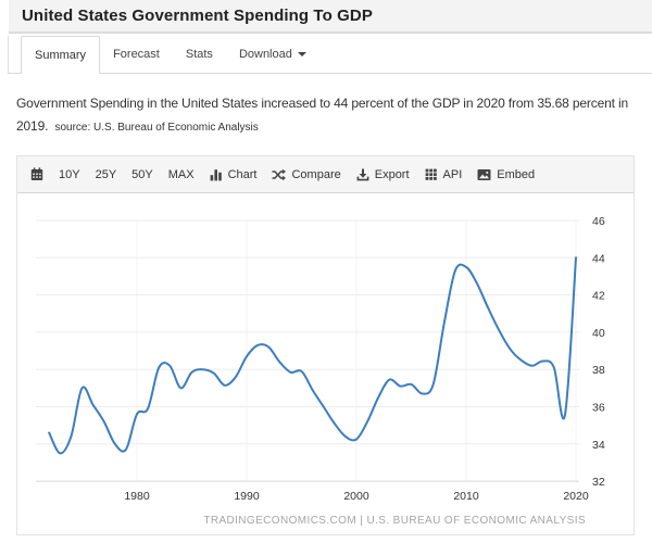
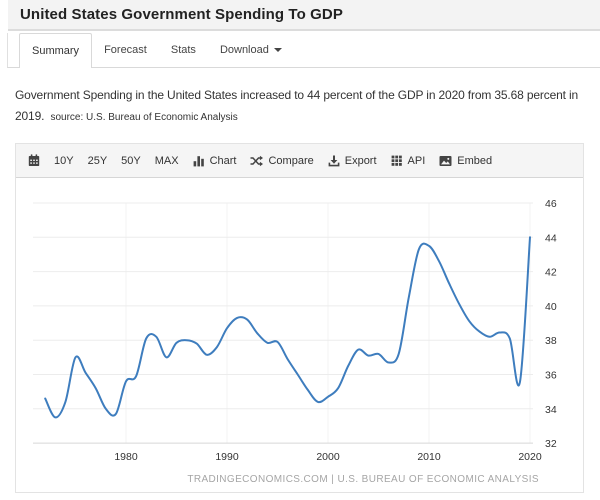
2000: 34.2 -> 34.7
